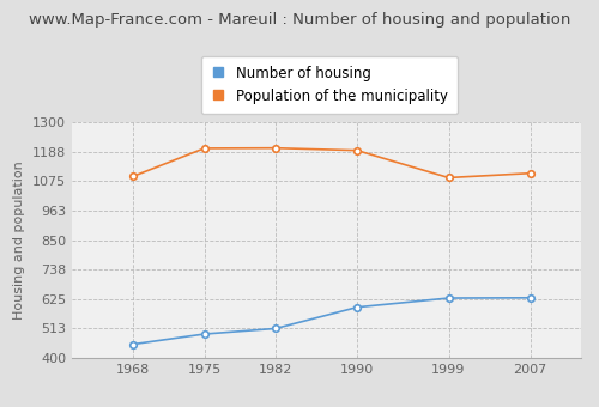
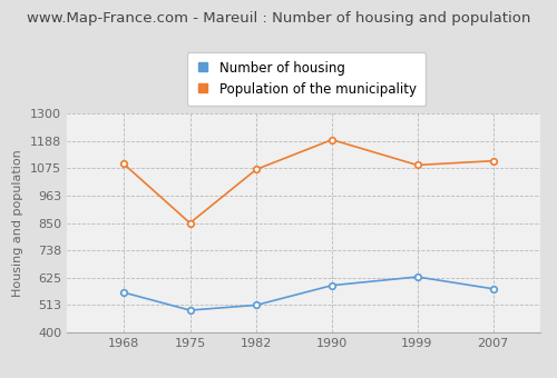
Number of housing/1968: 453 -> 565
Population of the municipality/1975: 1200 -> 850
Population of the municipality/1982: 1201 -> 1070
Number of housing/2007: 630 -> 580
